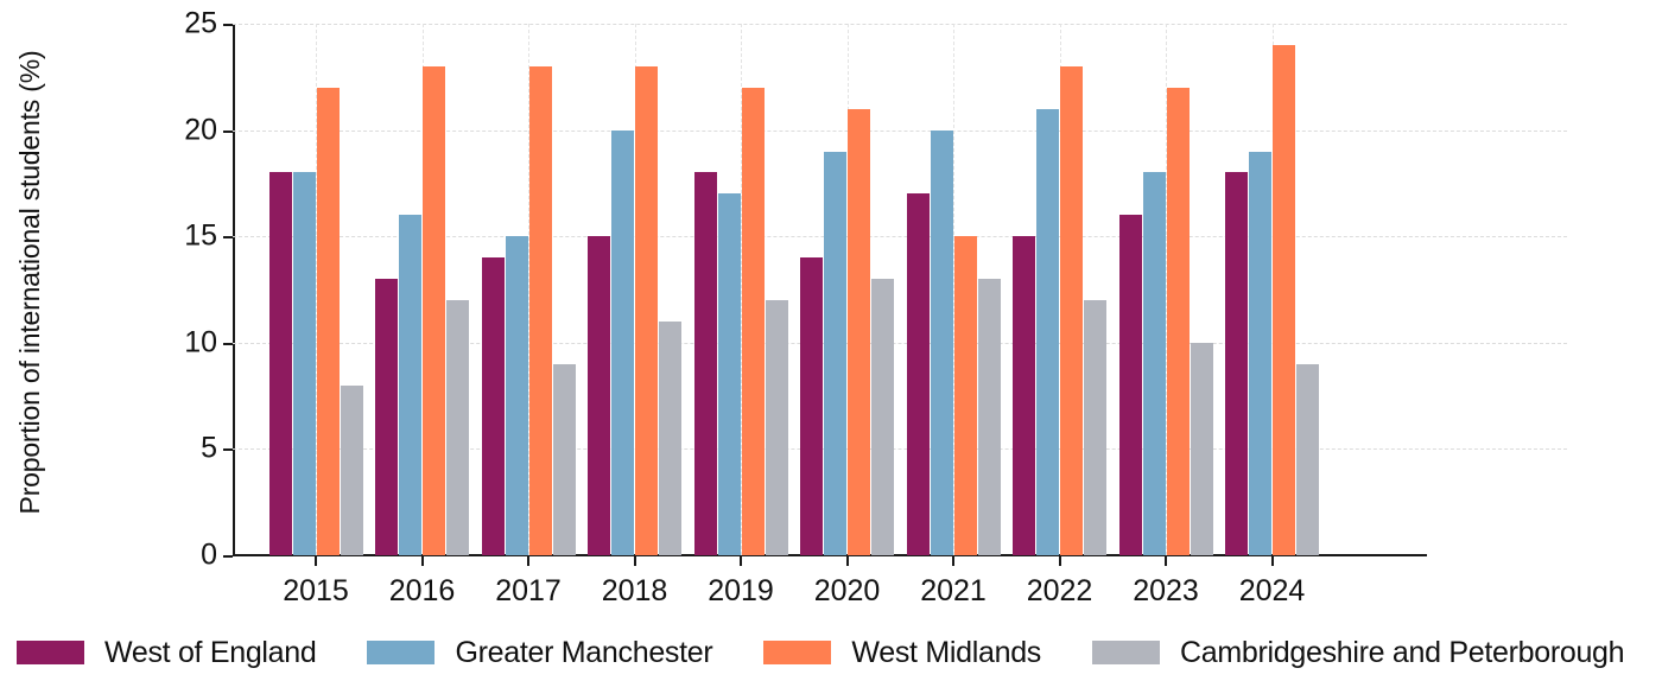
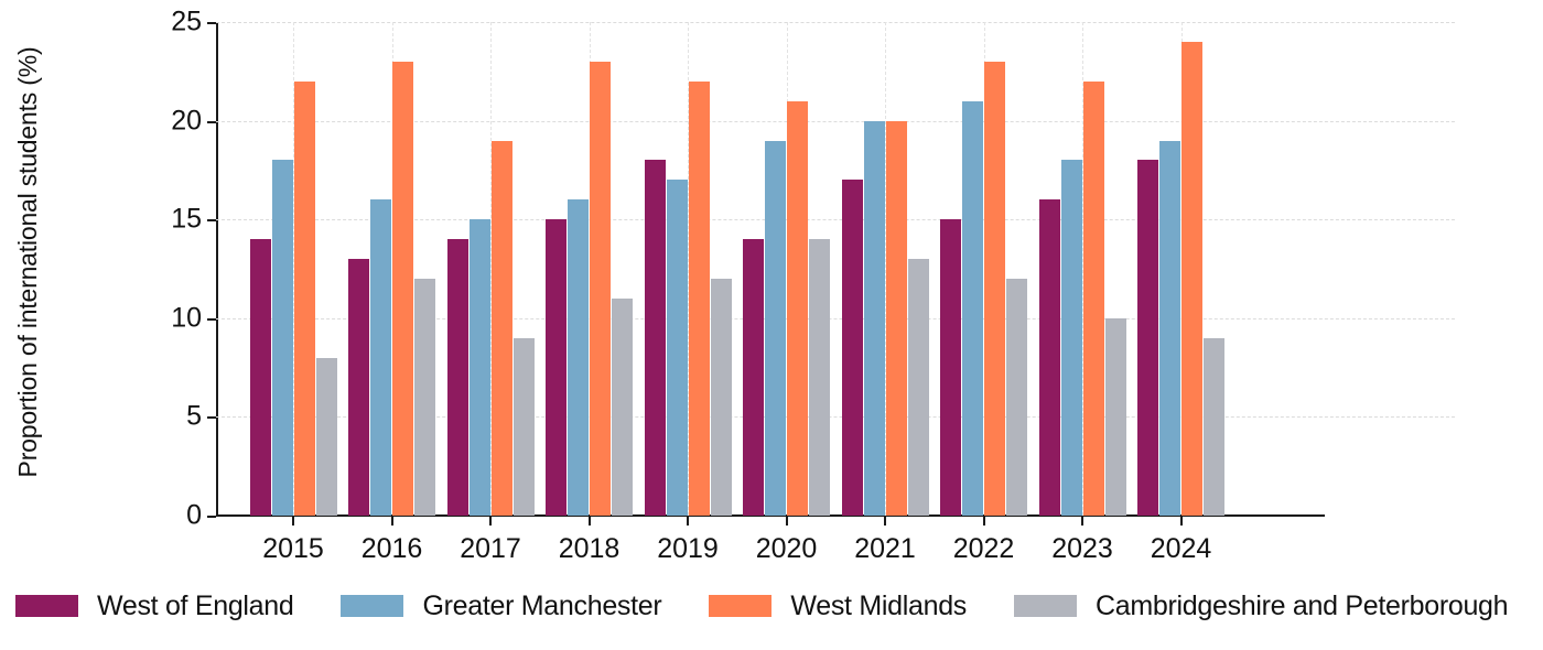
West of England/2015: 18 -> 14
West Midlands/2017: 23 -> 19
Greater Manchester/2018: 20 -> 16
Cambridgeshire and Peterborough/2020: 13 -> 14
West Midlands/2021: 15 -> 20
